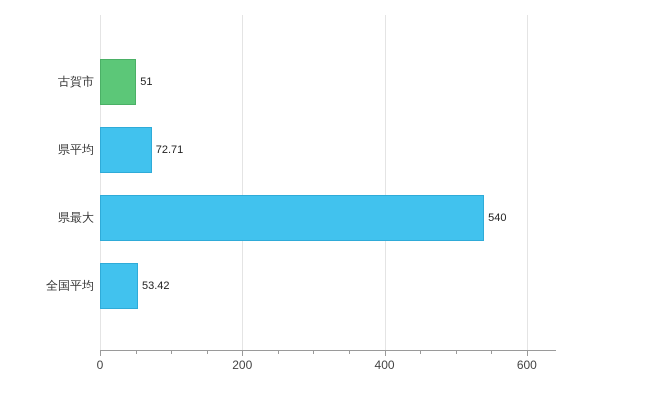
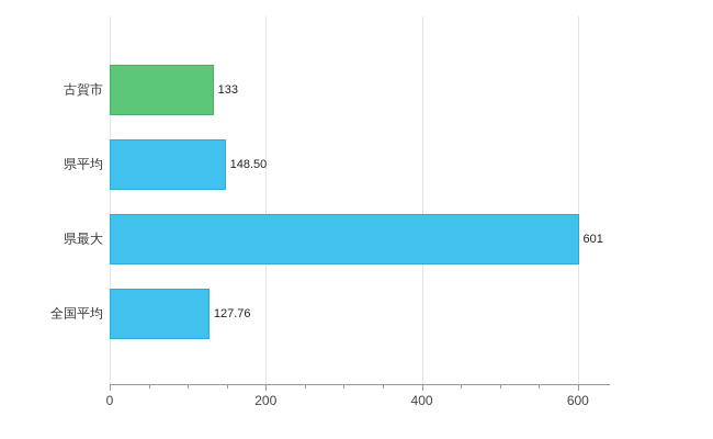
古賀市: 51 -> 133
県平均: 72.71 -> 148.50
県最大: 540 -> 601
全国平均: 53.42 -> 127.76
